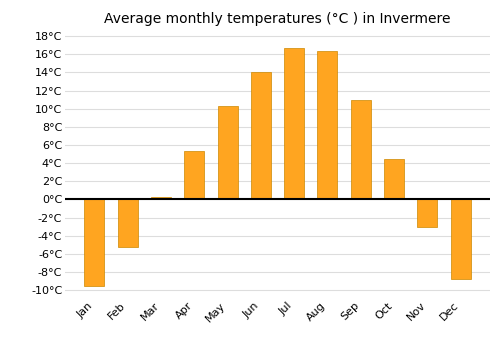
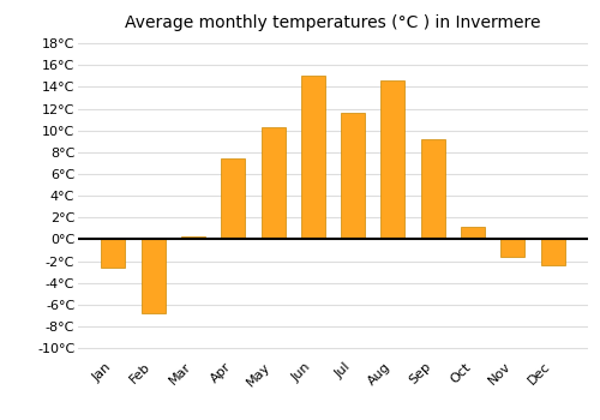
Jan: -9.5°C -> -2.6°C
Feb: -5.2°C -> -6.8°C
Apr: 5.3°C -> 7.4°C
Jun: 14.0°C -> 15.0°C
Jul: 16.7°C -> 11.6°C
Aug: 16.3°C -> 14.6°C
Sep: 11.0°C -> 9.2°C
Oct: 4.5°C -> 1.2°C
Nov: -3.0°C -> -1.6°C
Dec: -8.8°C -> -2.4°C
